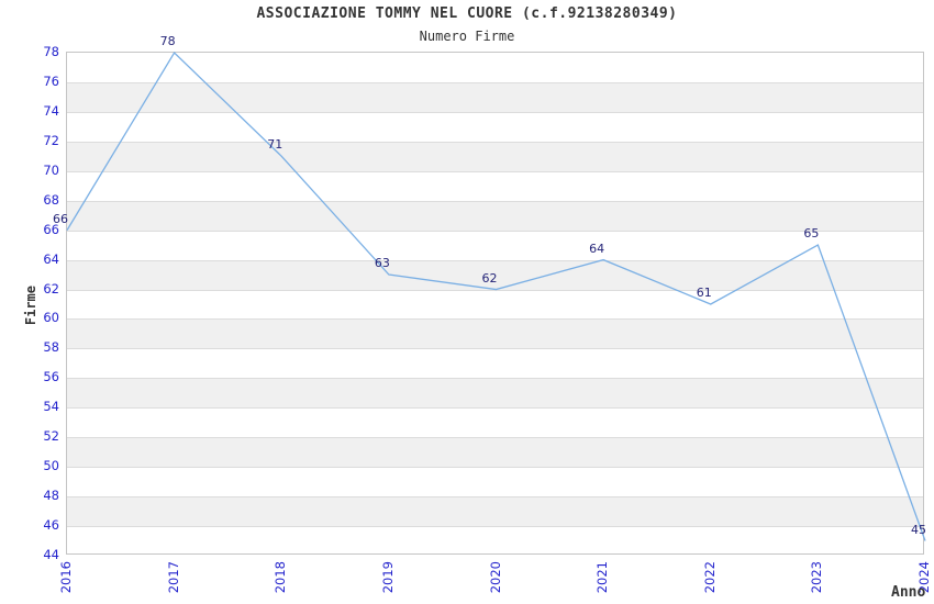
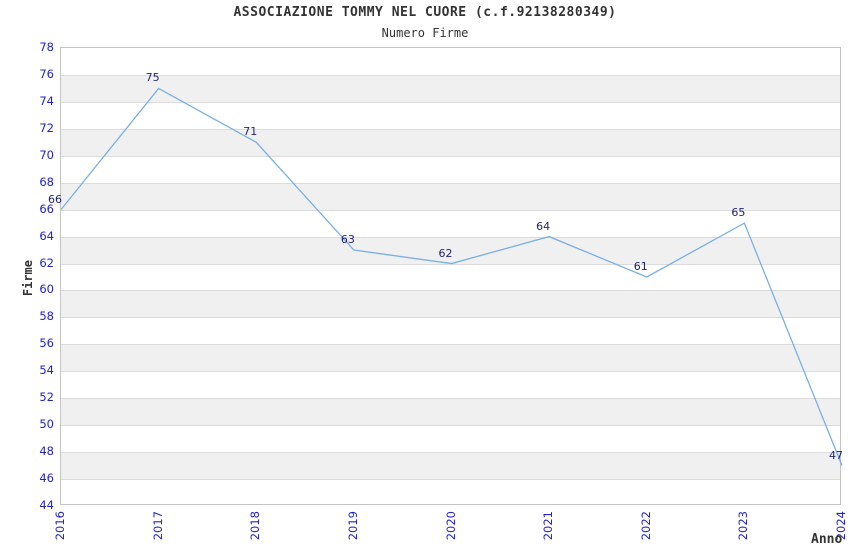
2017: 78 -> 75
2024: 45 -> 47
